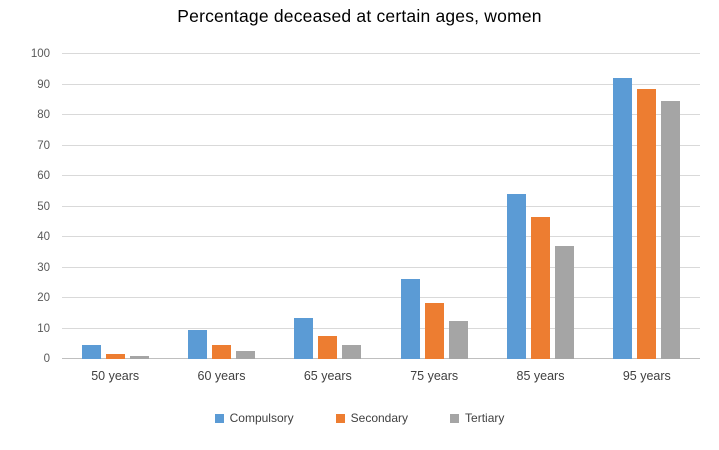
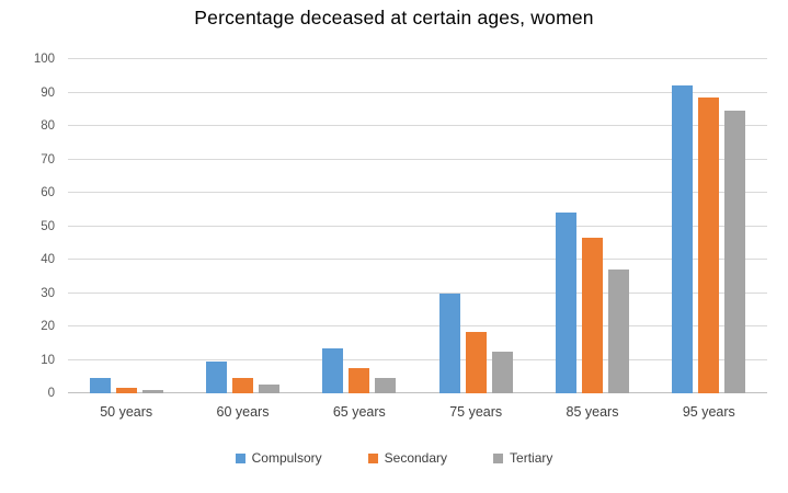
Compulsory/75 years: 26 -> 30
